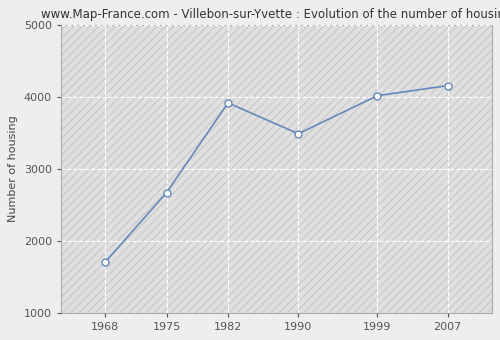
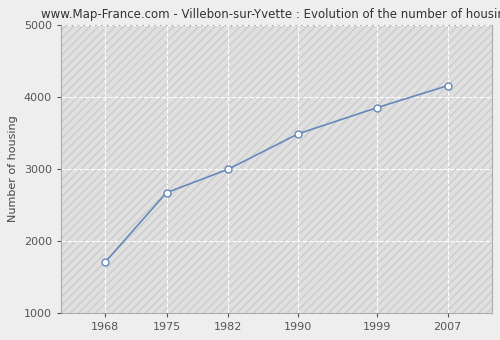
1982: 3920 -> 3000
1999: 4020 -> 3860
